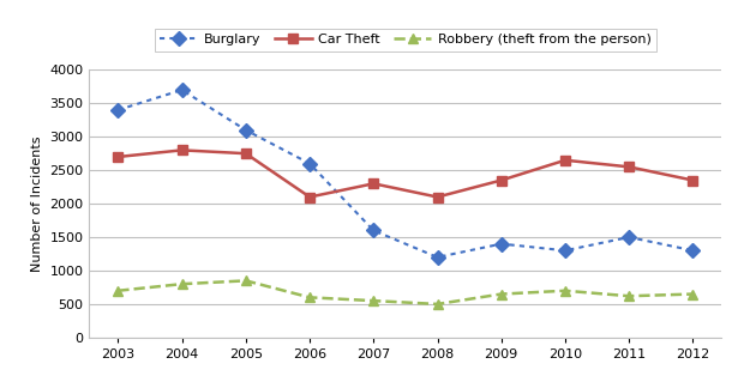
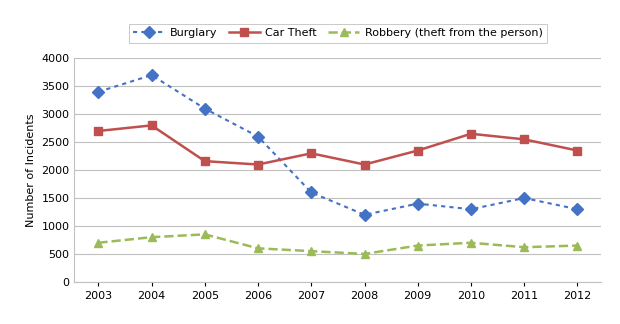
Car Theft/2005: 2750 -> 2160
